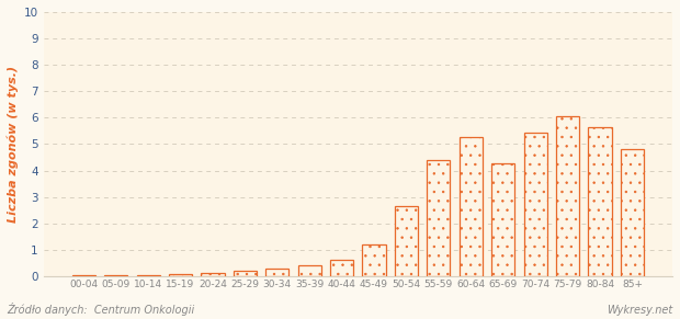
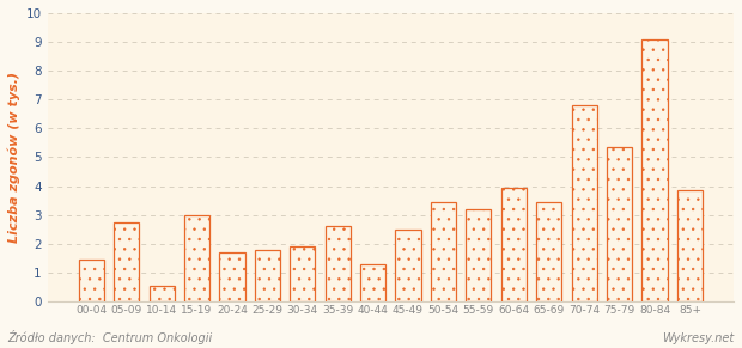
00-04: 0.05 -> 1.45
05-09: 0.05 -> 2.75
10-14: 0.05 -> 0.55
15-19: 0.07 -> 3.00
20-24: 0.13 -> 1.70
25-29: 0.22 -> 1.80
30-34: 0.30 -> 1.90
35-39: 0.42 -> 2.60
40-44: 0.60 -> 1.30
45-49: 1.18 -> 2.50
50-54: 2.65 -> 3.45
55-59: 4.40 -> 3.20
60-64: 5.25 -> 3.95
65-69: 4.25 -> 3.45
70-74: 5.45 -> 6.80
75-79: 6.05 -> 5.35
80-84: 5.65 -> 9.10
85+: 4.80 -> 3.85
